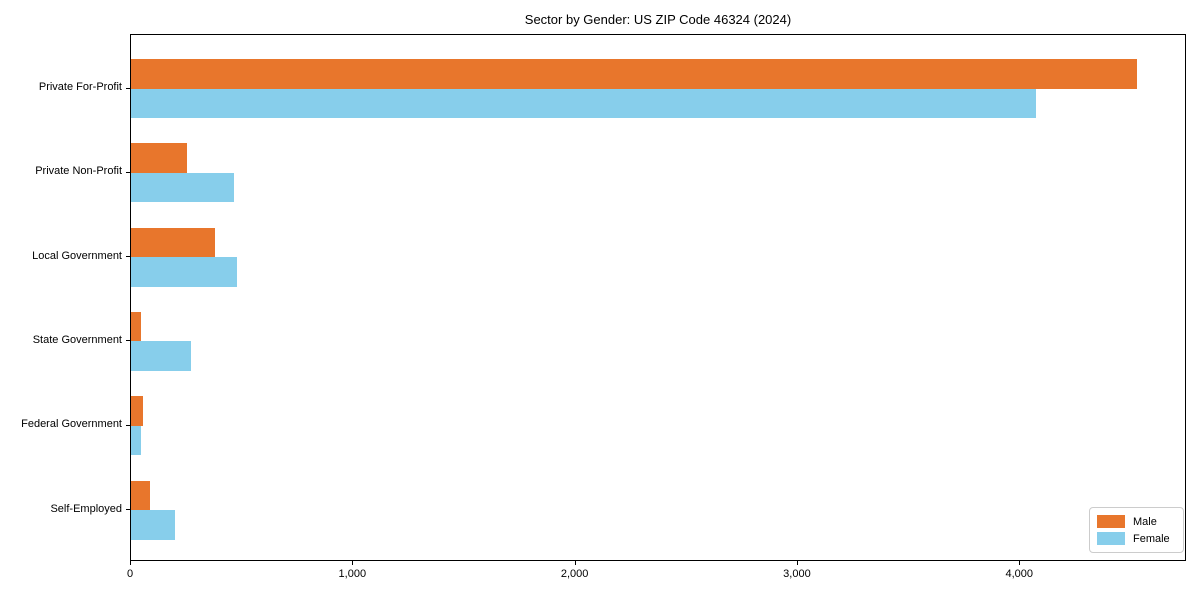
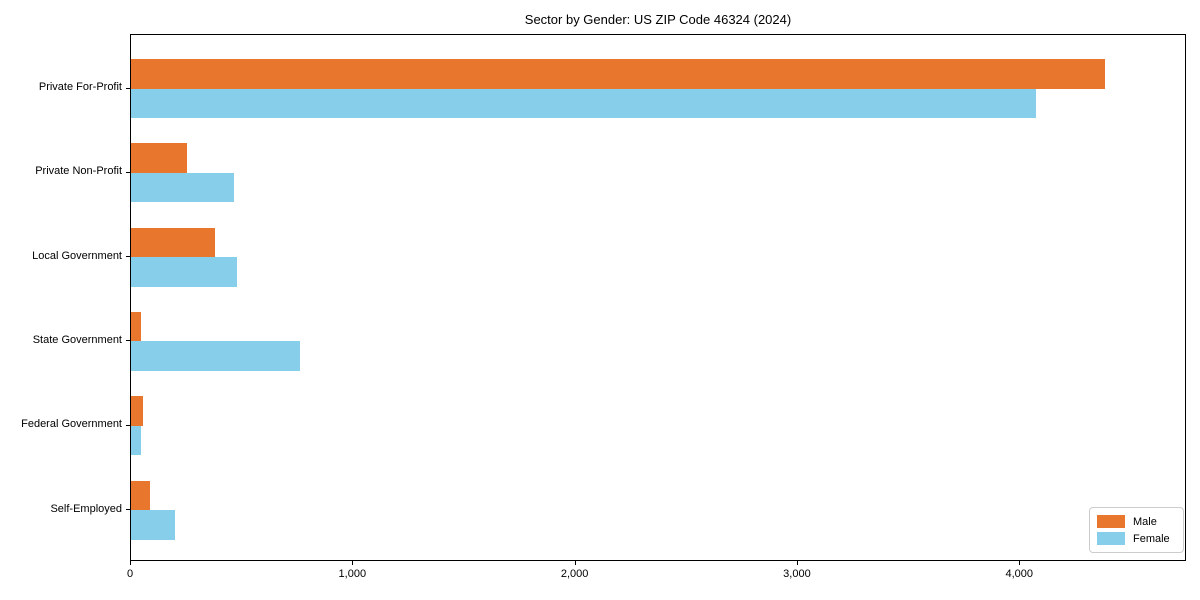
Male/Private For-Profit: 4520 -> 4380
Female/State Government: 270 -> 760
